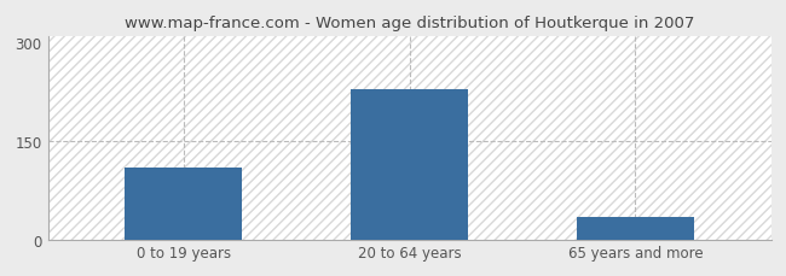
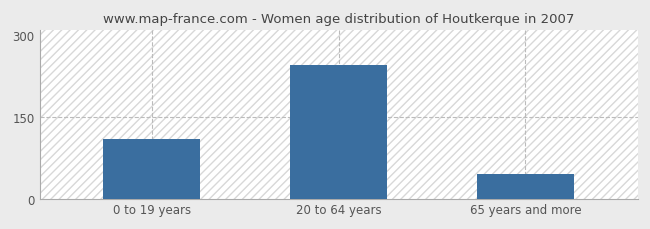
20 to 64 years: 228 -> 245
65 years and more: 34 -> 45
